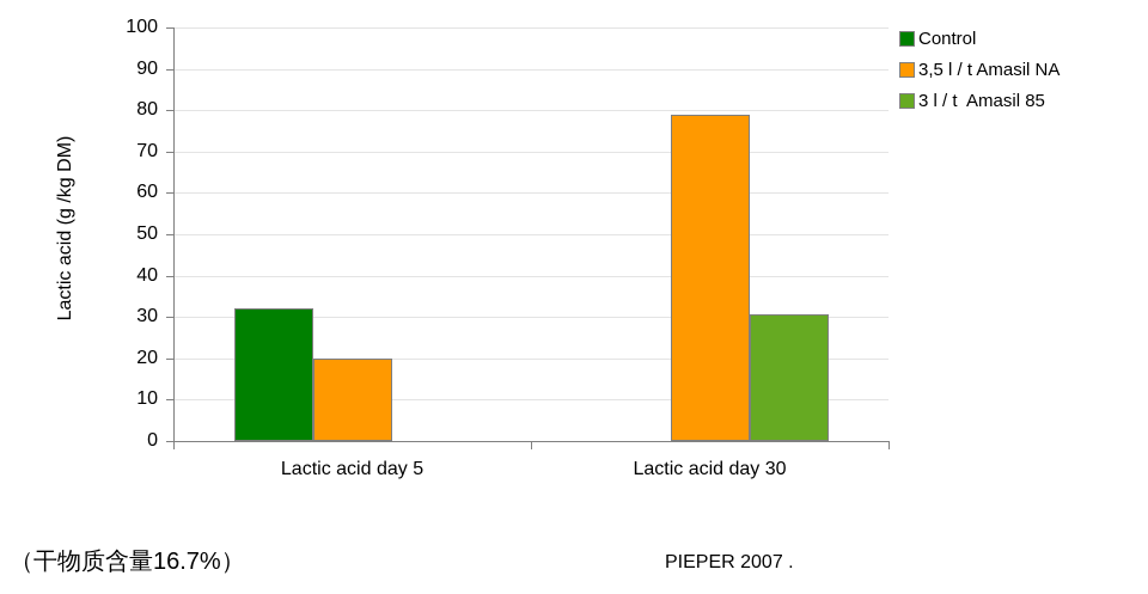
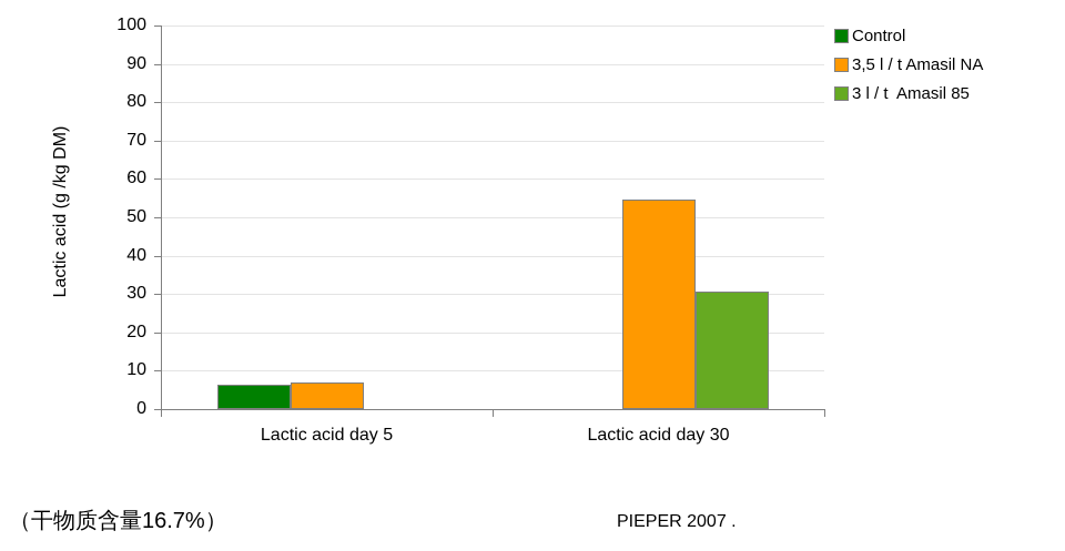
Control/Lactic acid day 5: 32 -> 6
3,5 l / t Amasil NA/Lactic acid day 5: 20 -> 7
3,5 l / t Amasil NA/Lactic acid day 30: 79 -> 54
